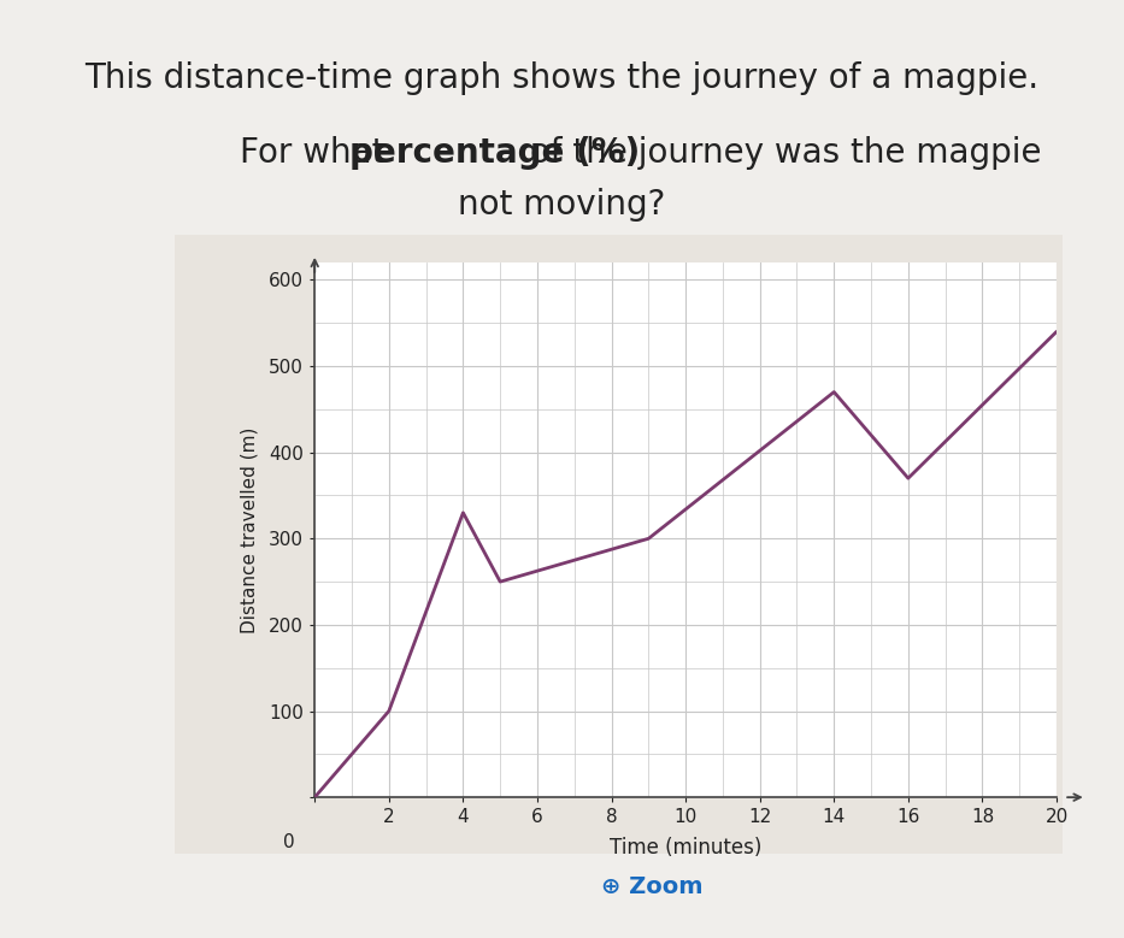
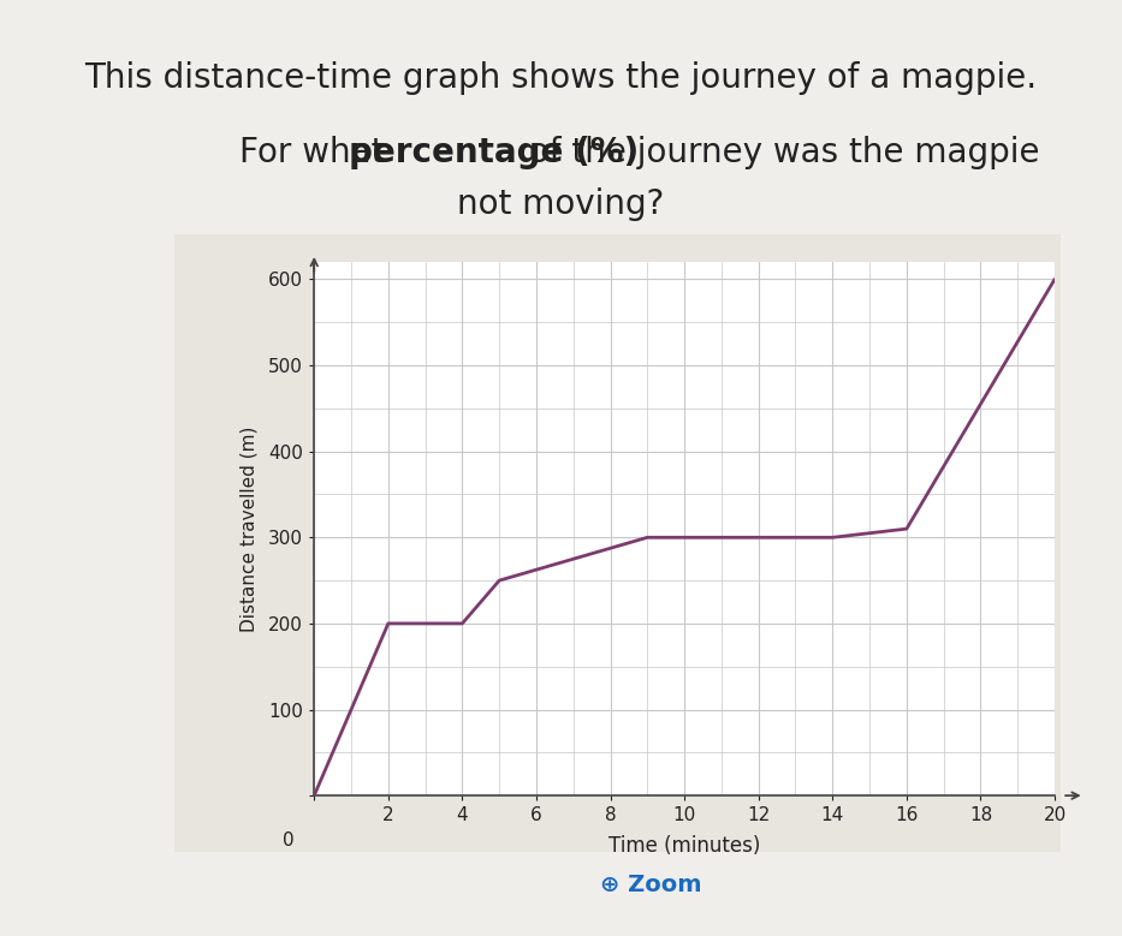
2: 100 -> 200
4: 330 -> 200
14: 470 -> 300
16: 370 -> 310
20: 540 -> 600
